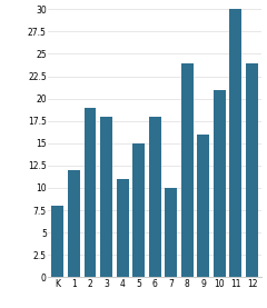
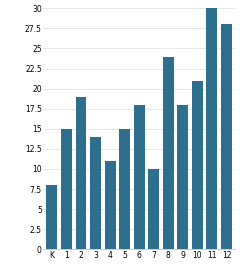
1: 12 -> 15
3: 18 -> 14
9: 16 -> 18
12: 24 -> 28
